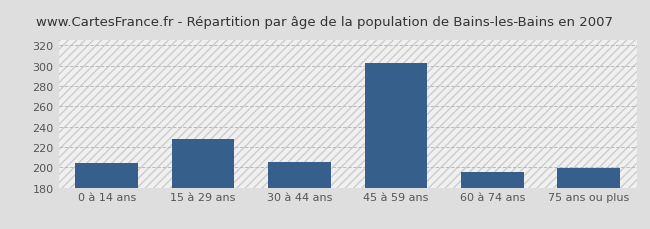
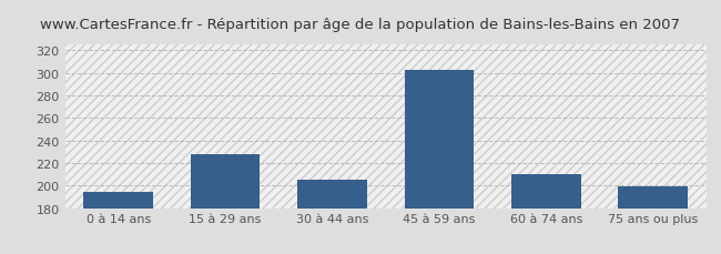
0 à 14 ans: 204 -> 194
60 à 74 ans: 195 -> 210
